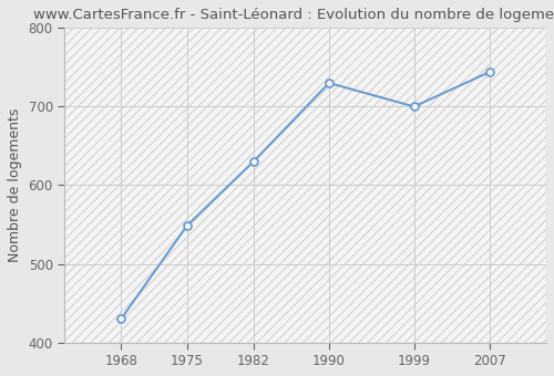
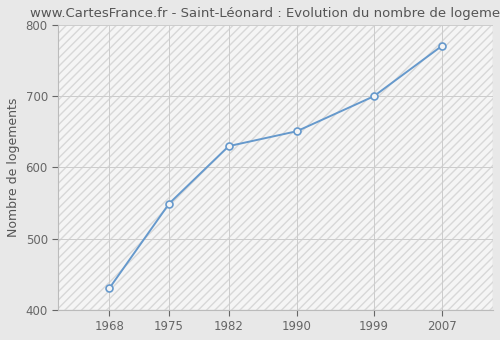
1990: 730 -> 651
2007: 744 -> 771
